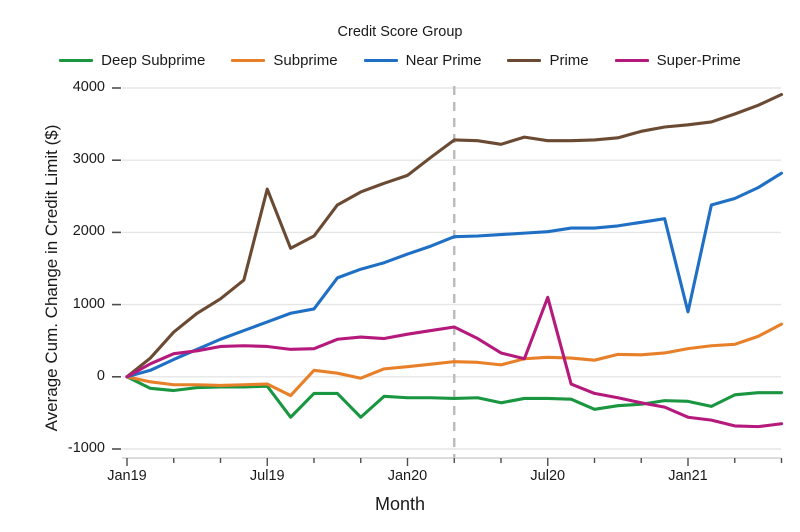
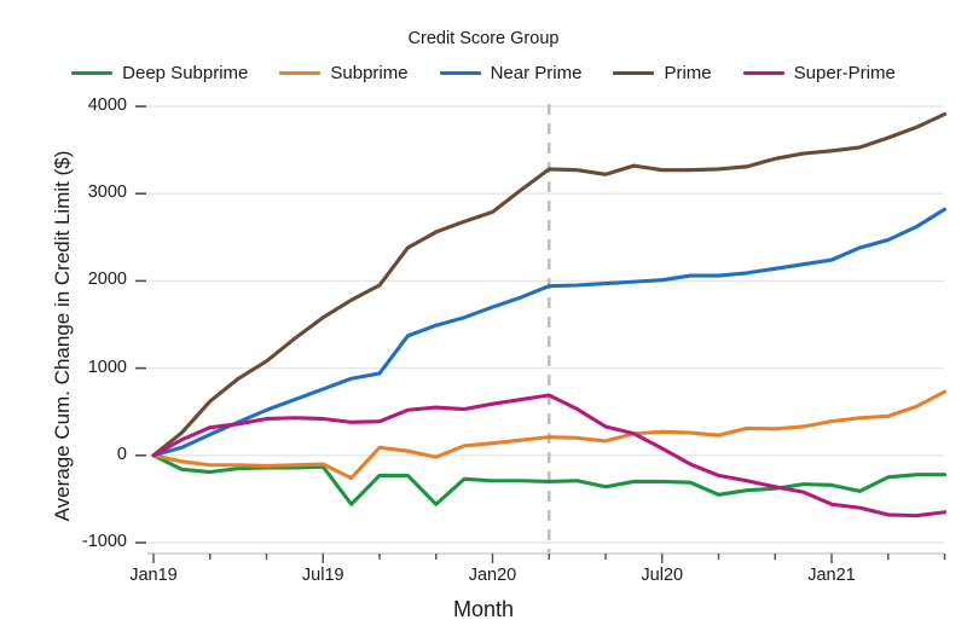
Prime/Jul19: 2600 -> 1600
Super-Prime/Jul20: 1100 -> 100
Near Prime/Jan21: 900 -> 2200
